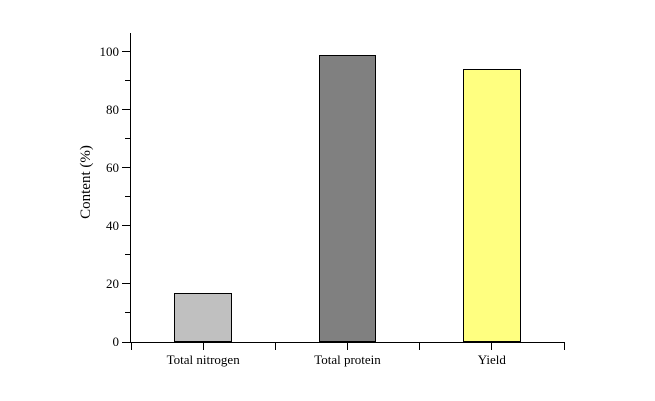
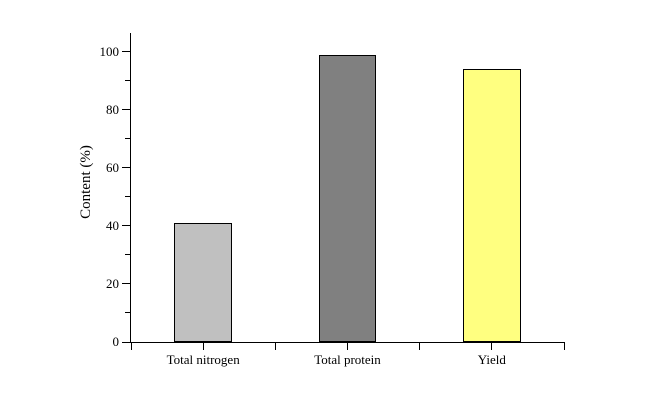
Total nitrogen: 17 -> 41
